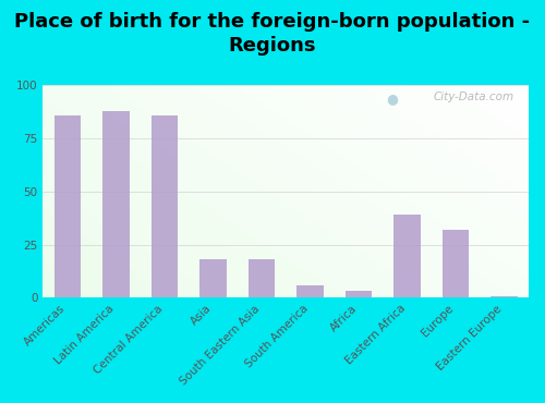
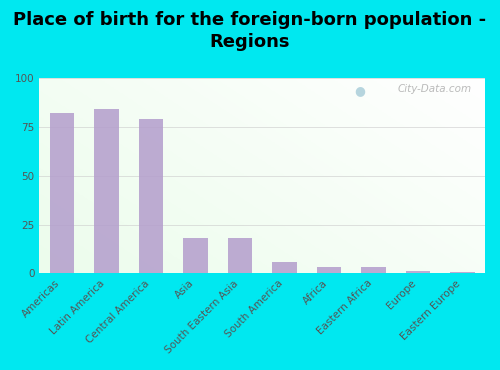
Americas: 86 -> 82
Latin America: 88 -> 84
Central America: 86 -> 79
Eastern Africa: 39 -> 3
Europe: 32 -> 1
